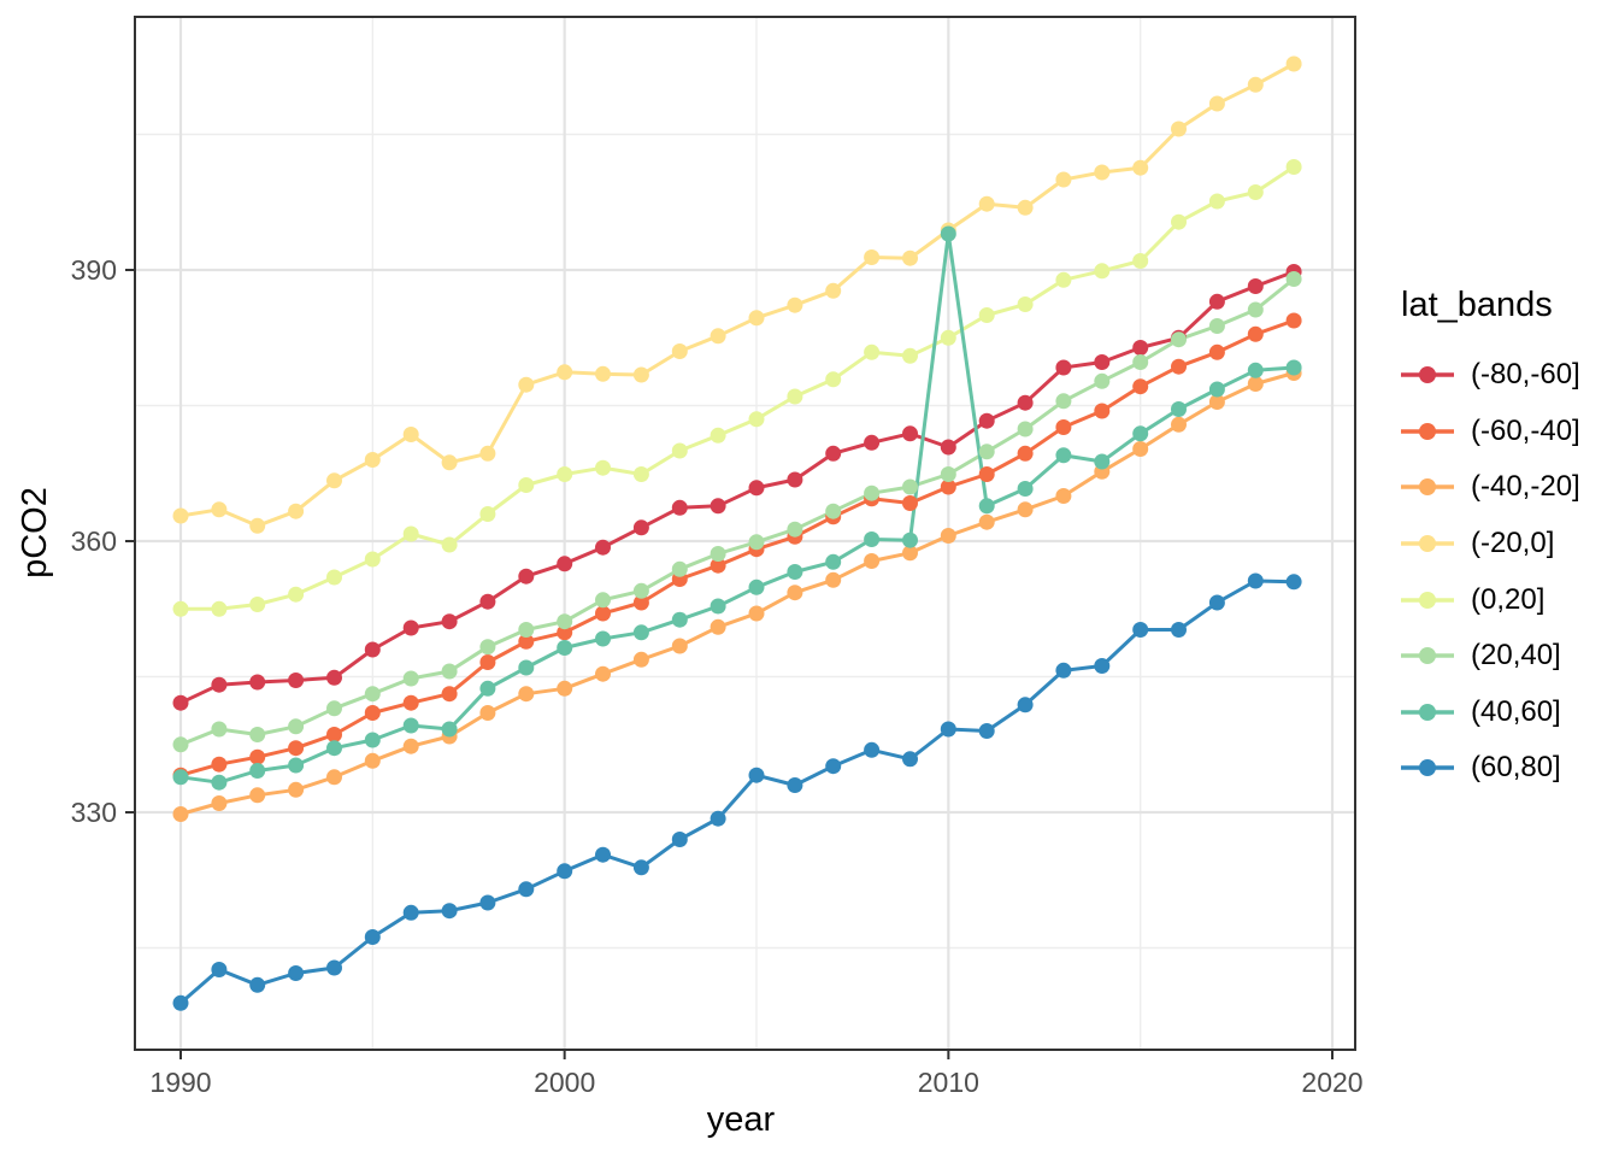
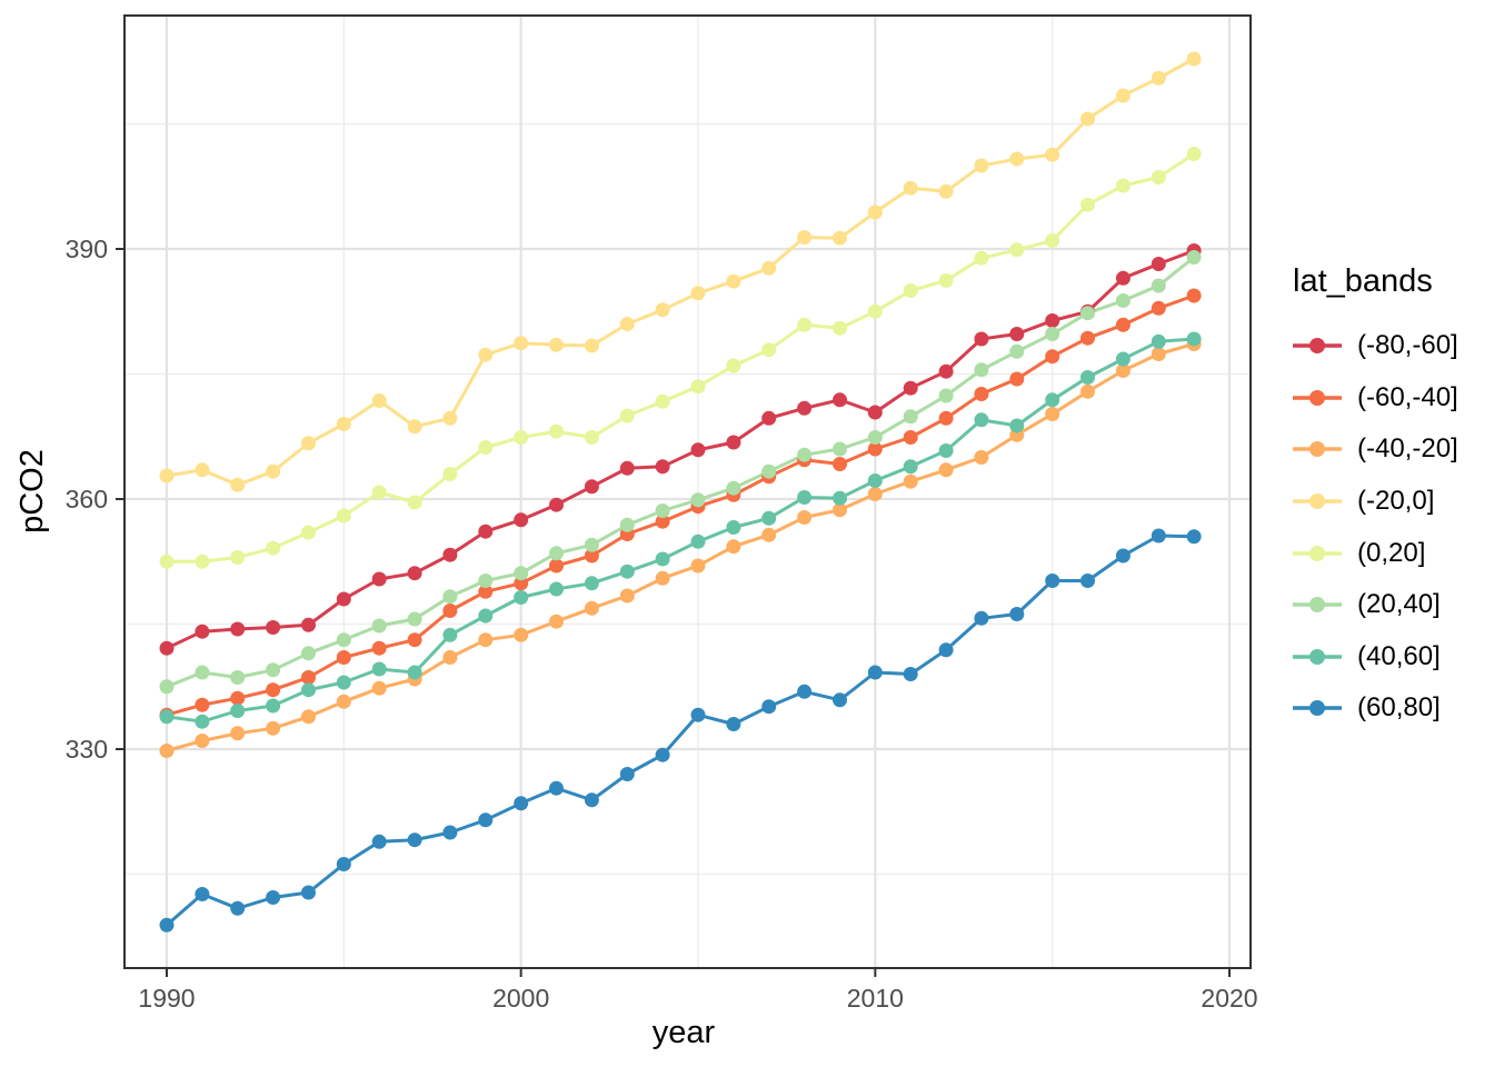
(40,60]/2010: 394 -> 362
